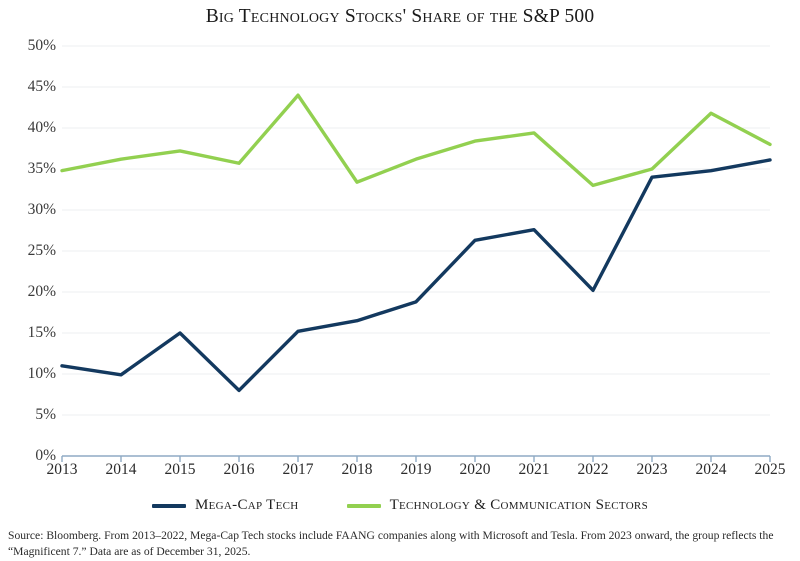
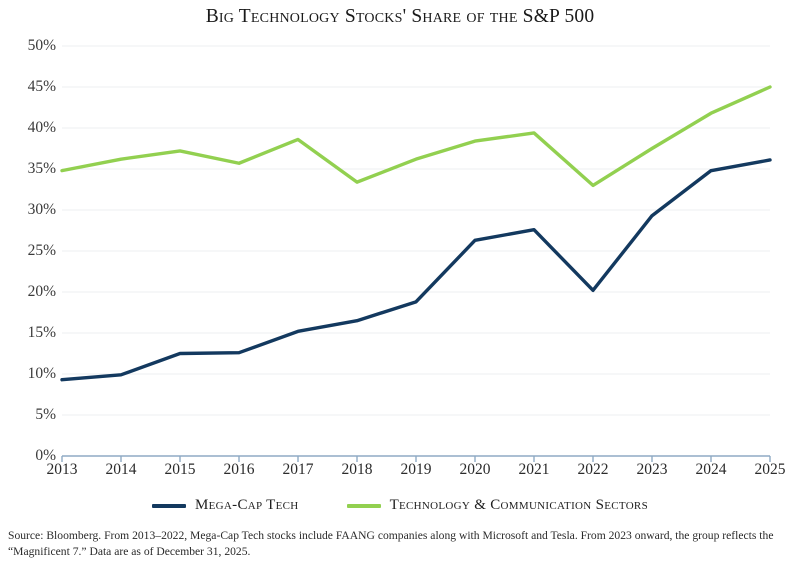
Mega-Cap Tech/2013: 11% -> 9%
Mega-Cap Tech/2015: 15% -> 12%
Mega-Cap Tech/2016: 8% -> 13%
Technology & Communication Sectors/2017: 44% -> 39%
Mega-Cap Tech/2023: 34% -> 29%
Technology & Communication Sectors/2023: 35% -> 38%
Technology & Communication Sectors/2025: 38% -> 45%
